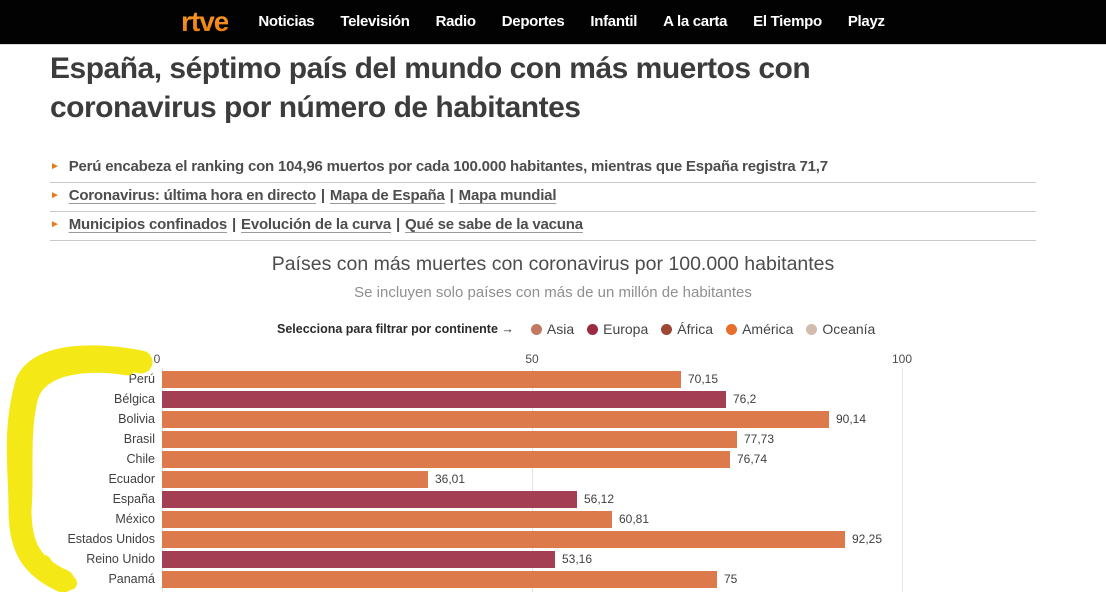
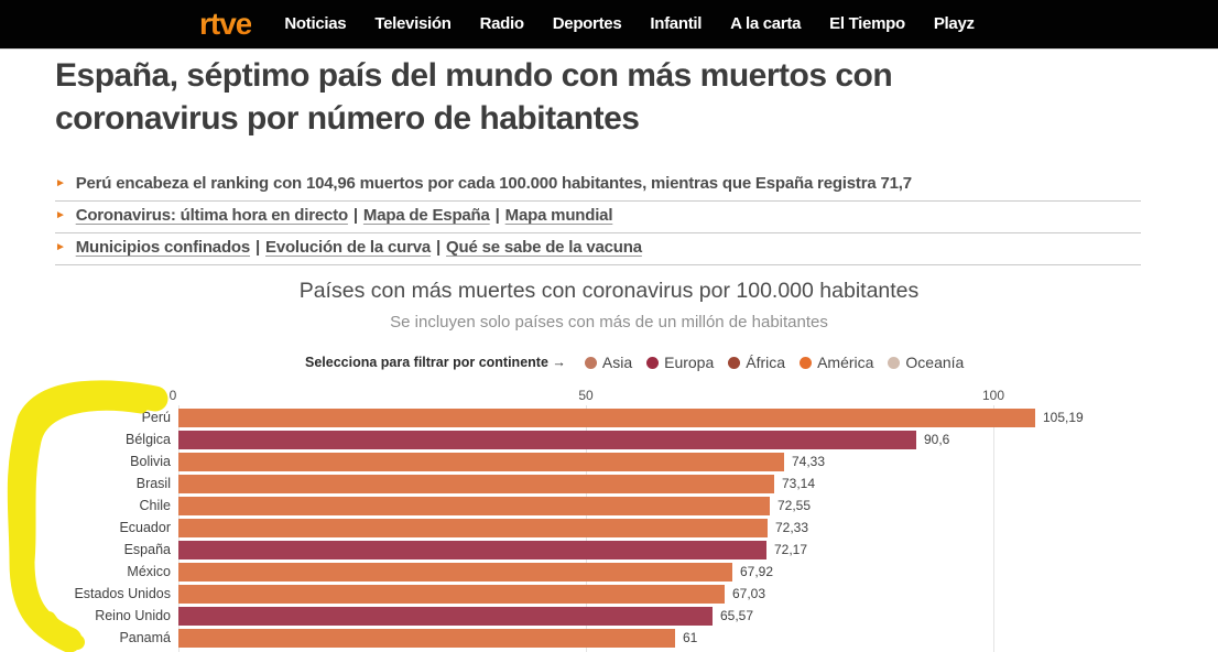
Perú: 70,15 -> 105,19
Bélgica: 76,2 -> 90,6
Bolivia: 90,14 -> 74,33
Brasil: 77,73 -> 73,14
Chile: 76,74 -> 72,55
Ecuador: 36,01 -> 72,33
España: 56,12 -> 72,17
México: 60,81 -> 67,92
Estados Unidos: 92,25 -> 67,03
Reino Unido: 53,16 -> 65,57
Panamá: 75 -> 61
